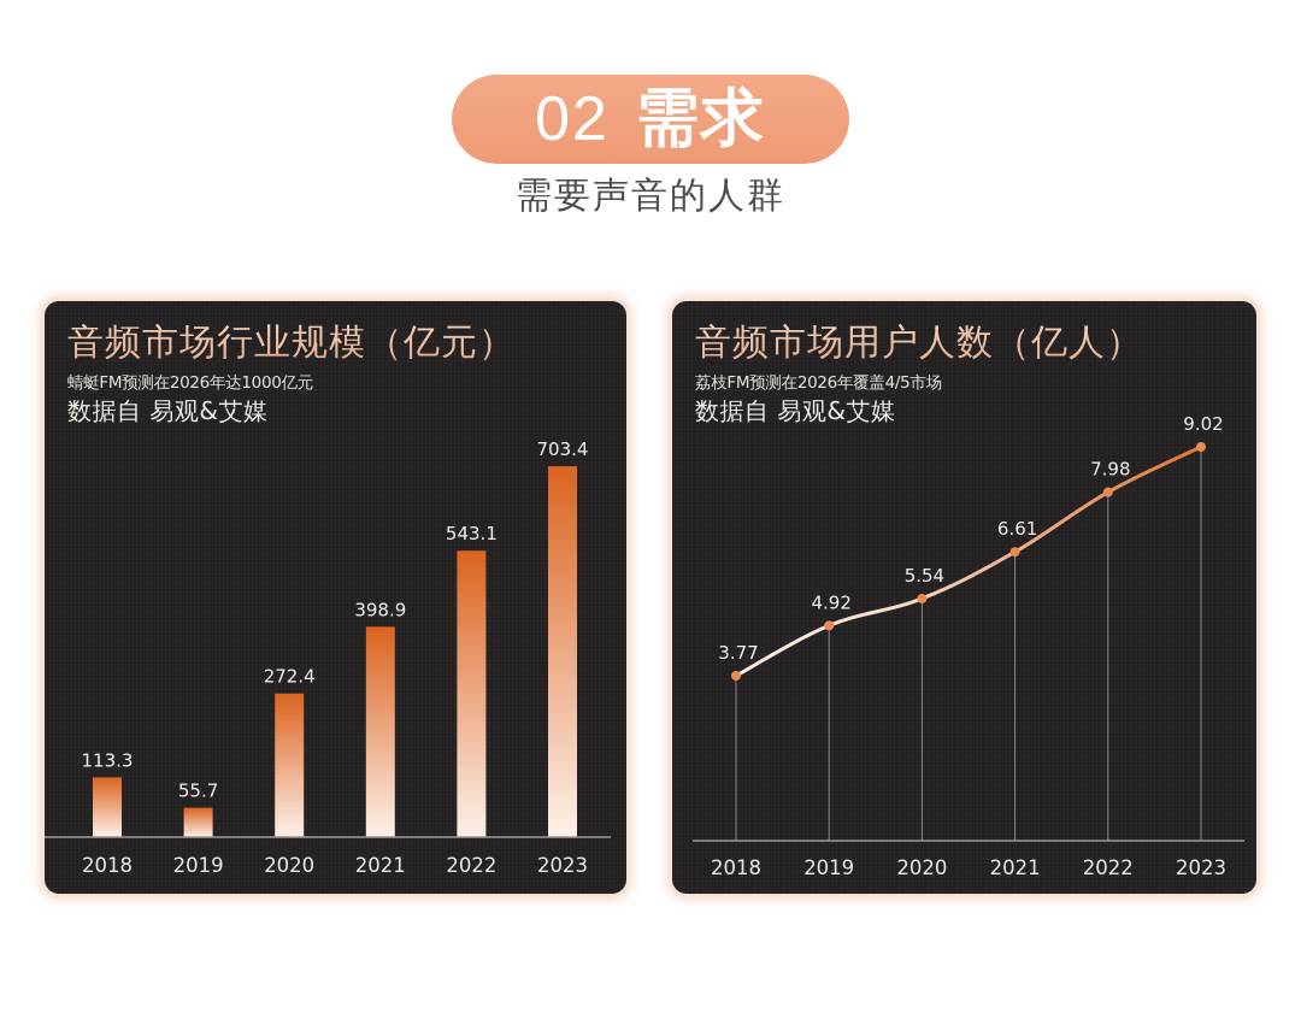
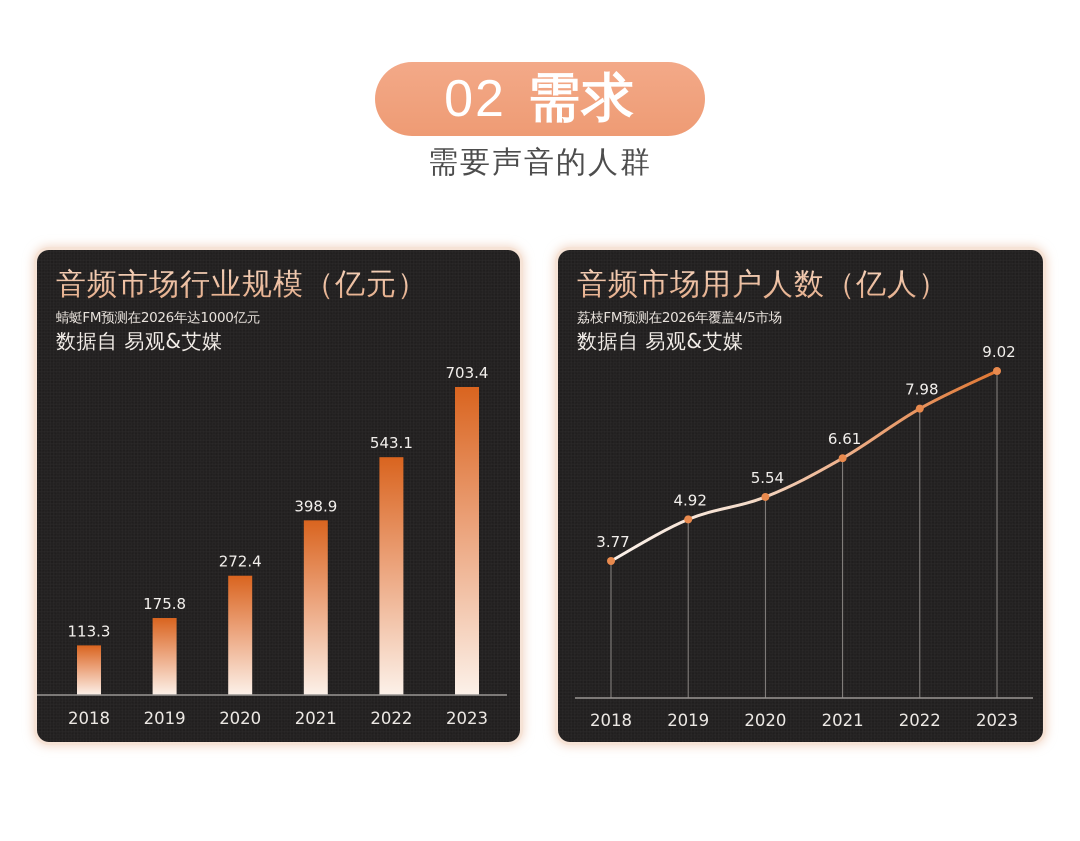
音频市场行业规模（亿元）/2019: 55.7 -> 175.8
